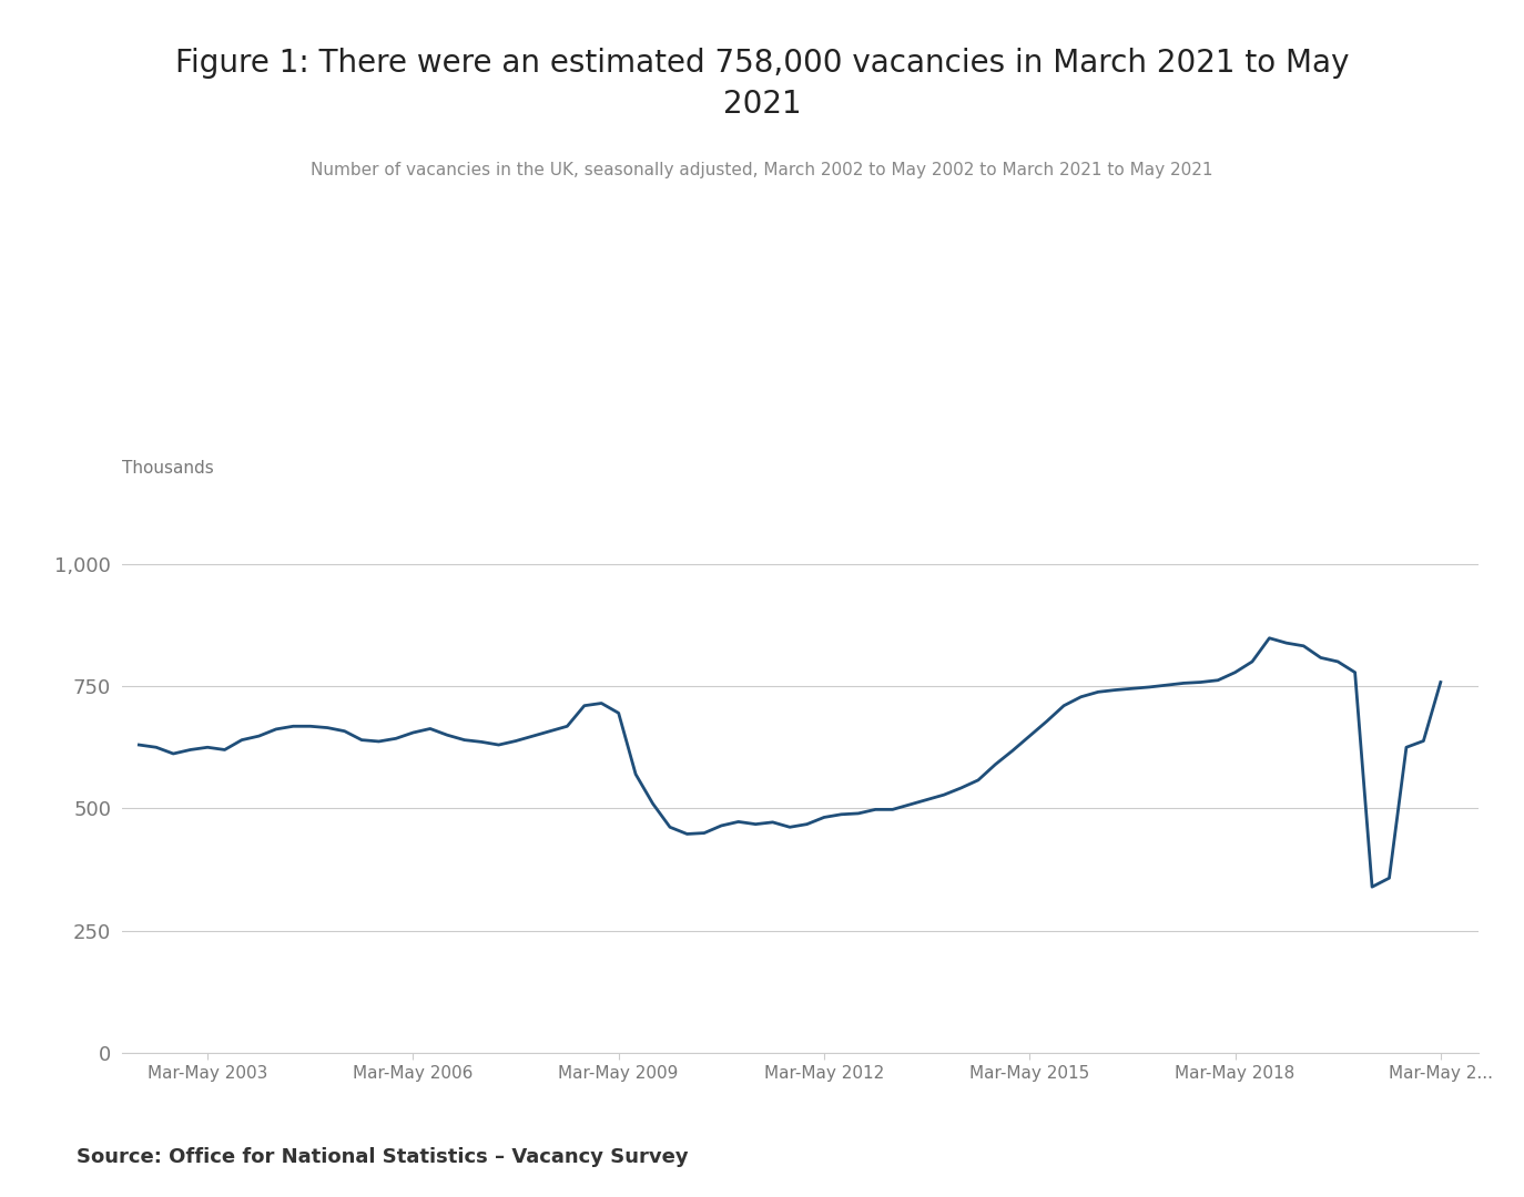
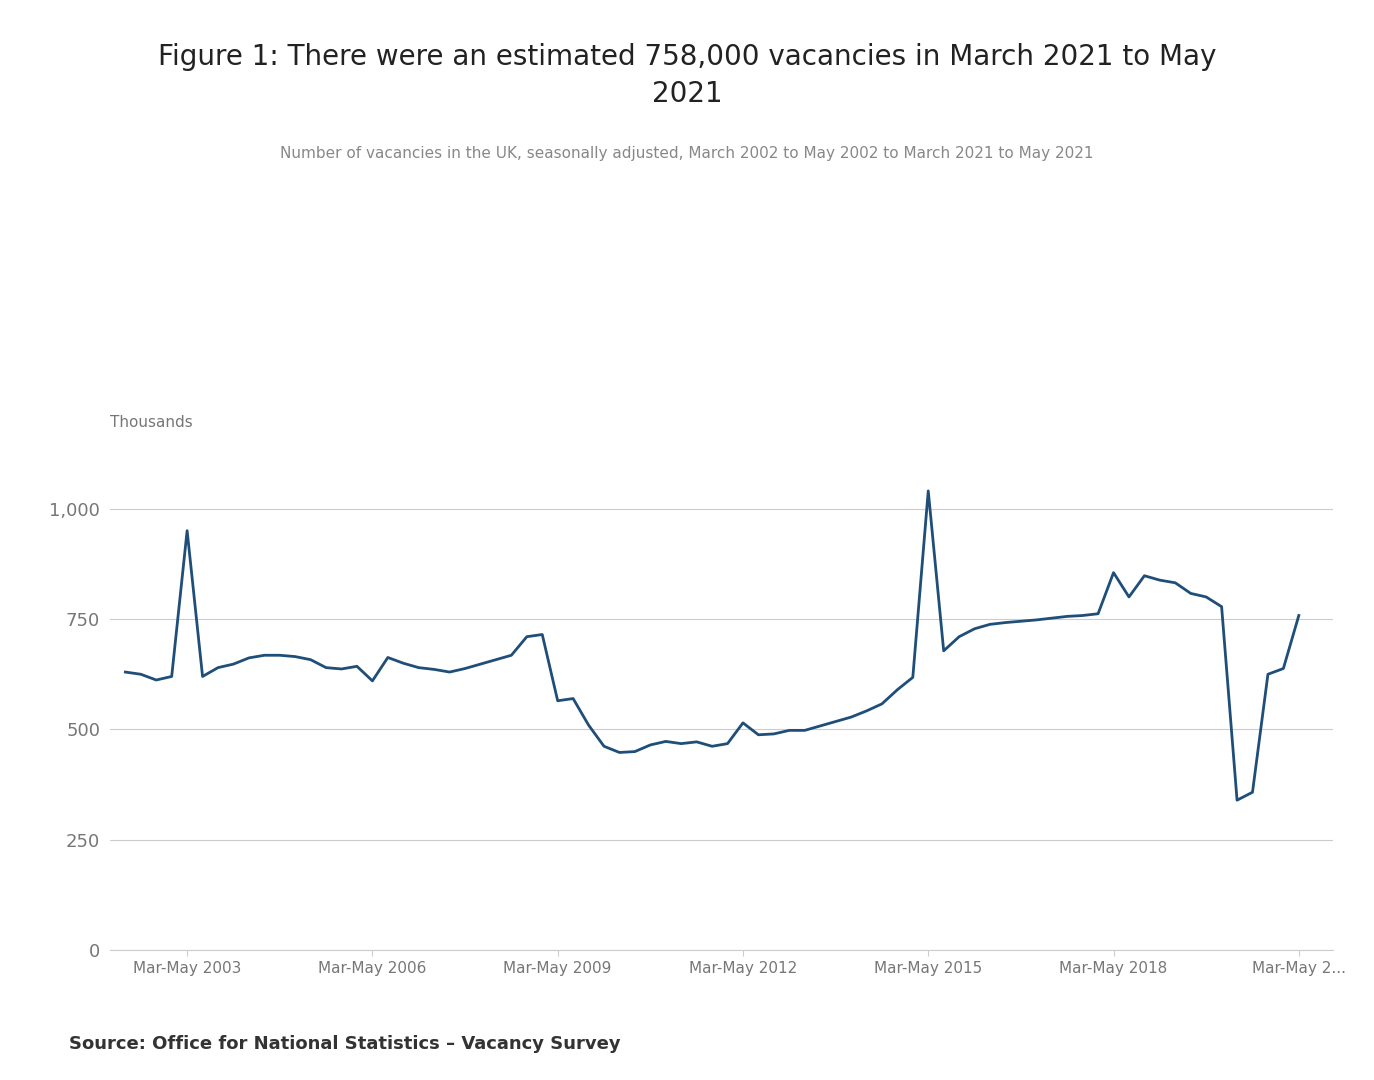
Mar-May 2003: 625 -> 950
Mar-May 2006: 655 -> 610
Mar-May 2009: 695 -> 565
Mar-May 2012: 482 -> 515
Mar-May 2015: 648 -> 1,040
Mar-May 2018: 778 -> 855
